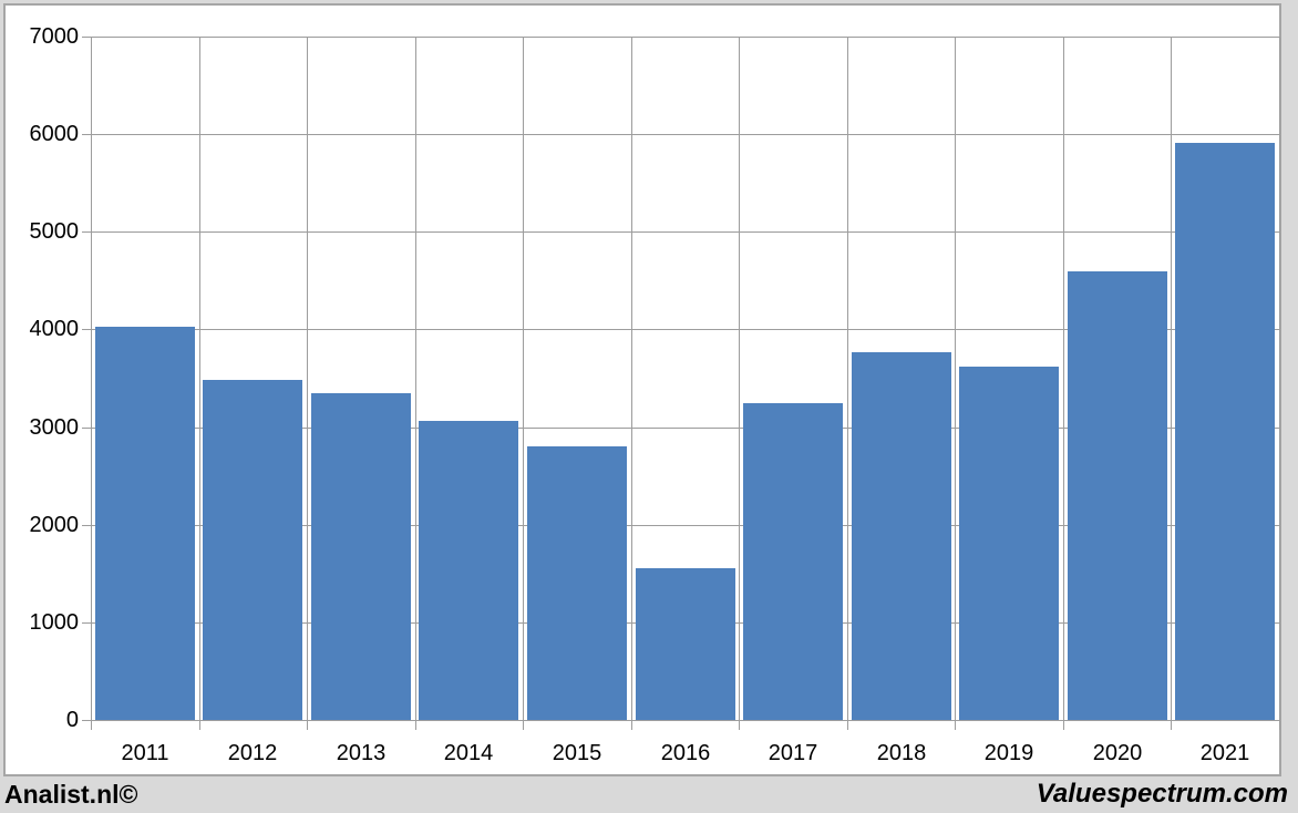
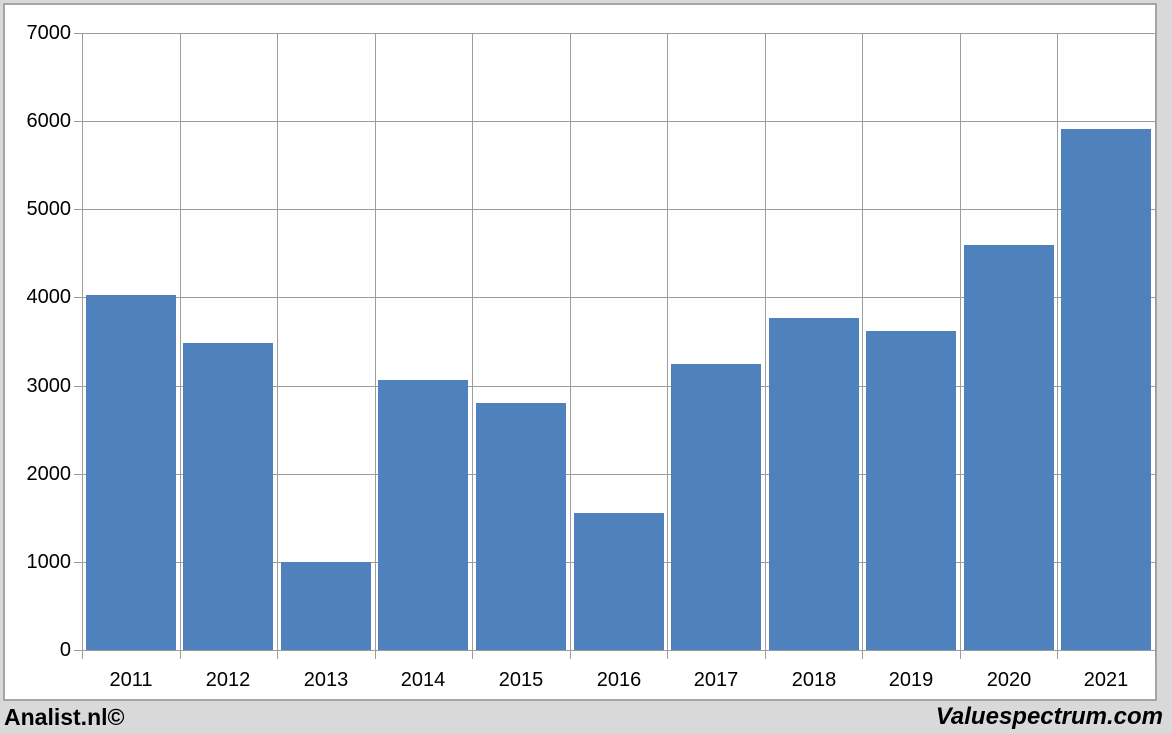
2013: 3400 -> 1000
